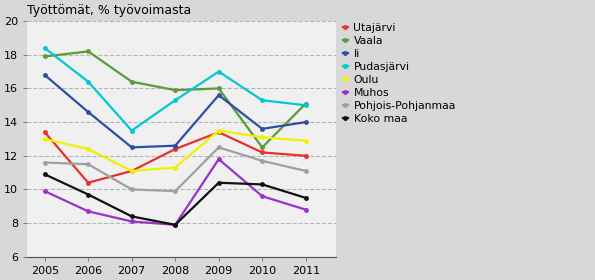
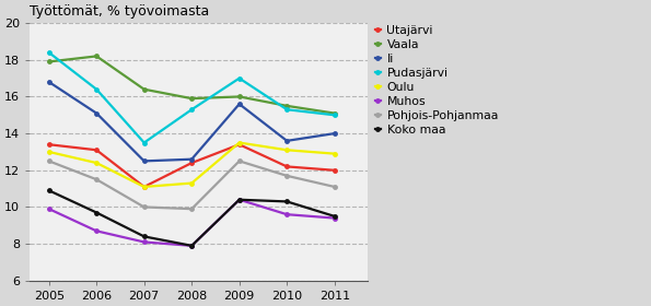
Pohjois-Pohjanmaa/2005: 11.6 -> 12.5
Utajärvi/2006: 10.4 -> 13.1
Ii/2006: 14.6 -> 15.1
Muhos/2009: 11.8 -> 10.4
Vaala/2010: 12.5 -> 15.5
Muhos/2011: 8.8 -> 9.4
